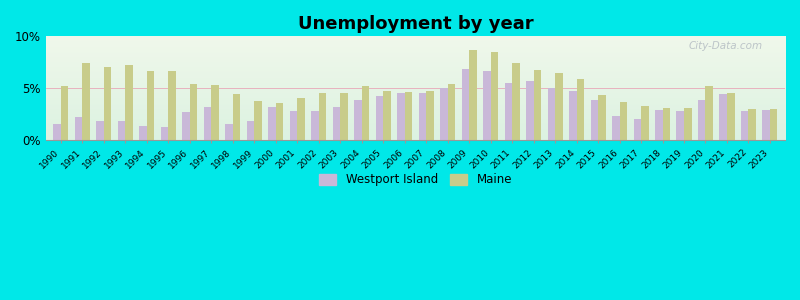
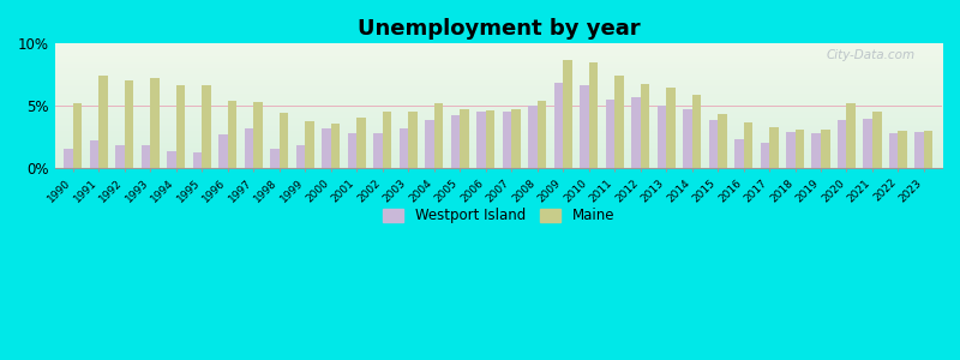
Westport Island/2021: 4.4% -> 3.9%
